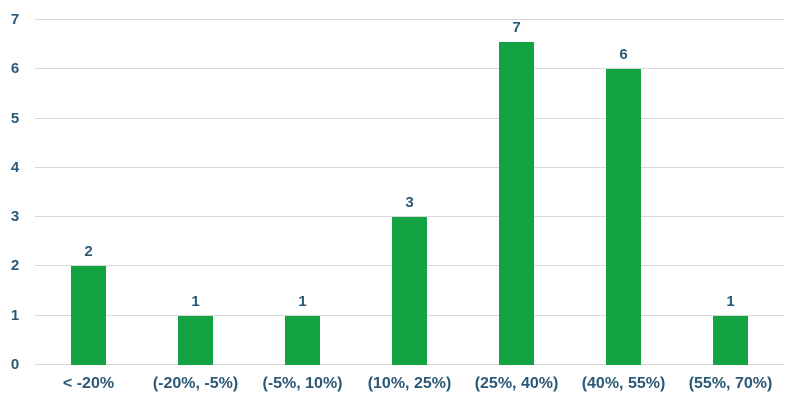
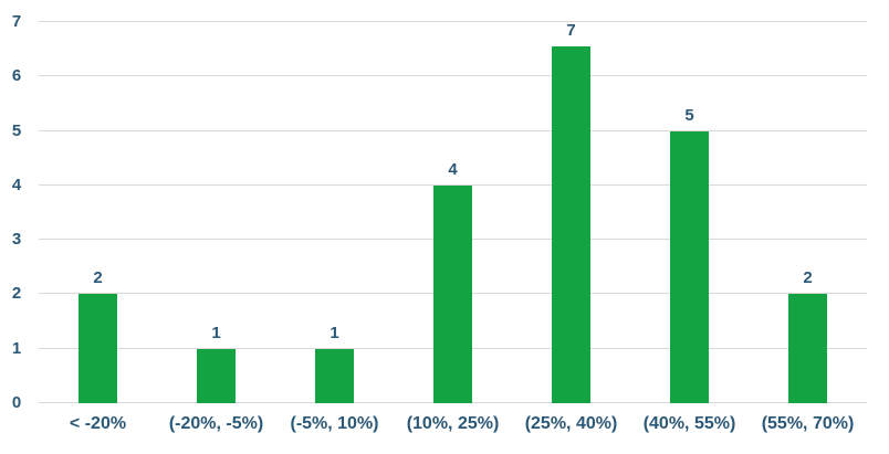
(10%, 25%): 3 -> 4
(40%, 55%): 6 -> 5
(55%, 70%): 1 -> 2
